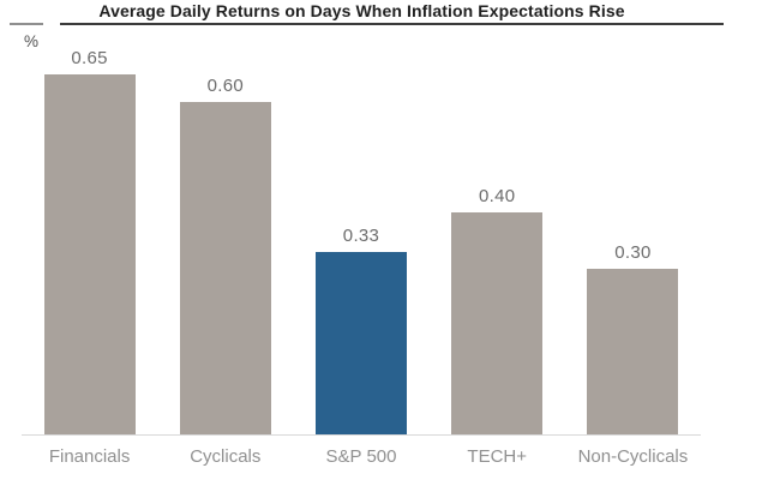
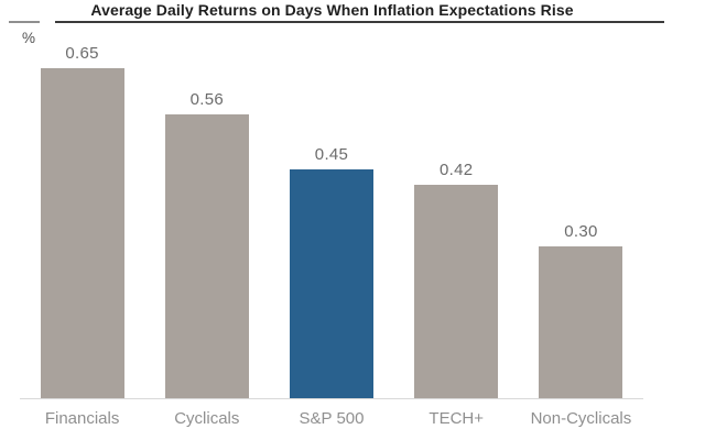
Cyclicals: 0.60 -> 0.56
S&P 500: 0.33 -> 0.45
TECH+: 0.40 -> 0.42
